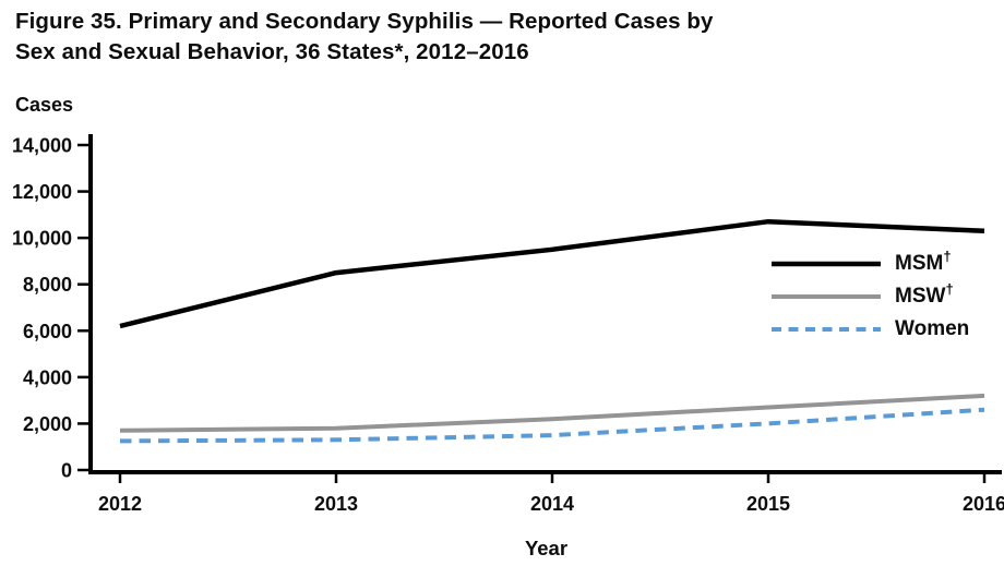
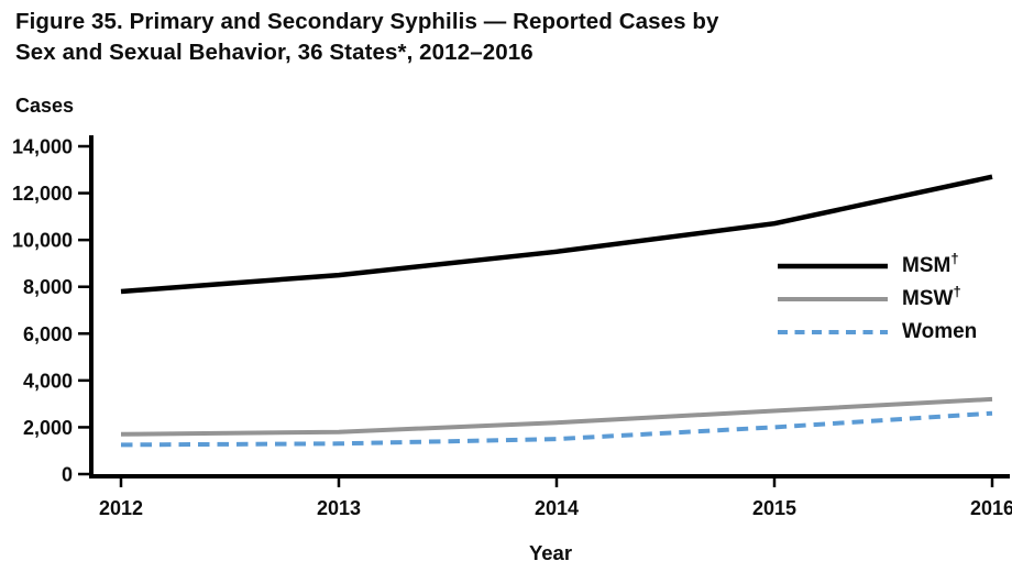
MSM/2012: 6200 -> 7800
MSM/2016: 10300 -> 12700
